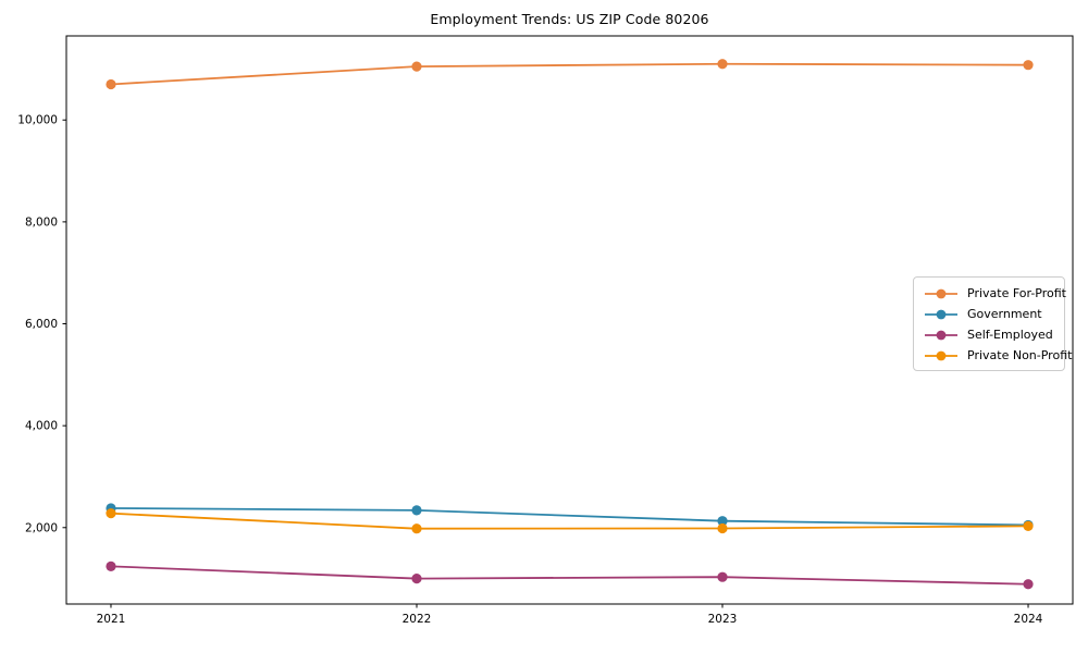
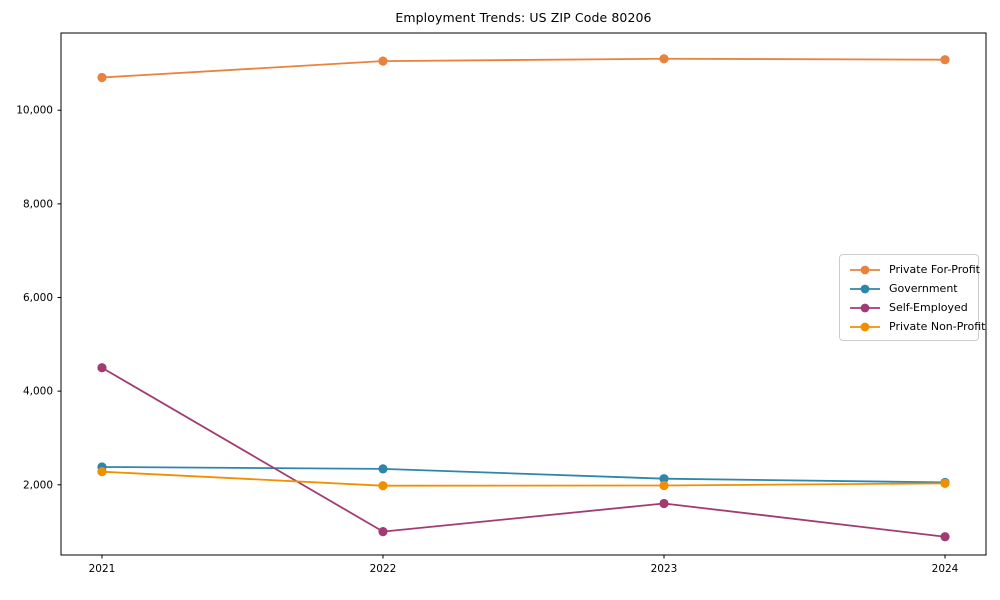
Self-Employed/2021: 1200 -> 4500
Self-Employed/2023: 1000 -> 1600
